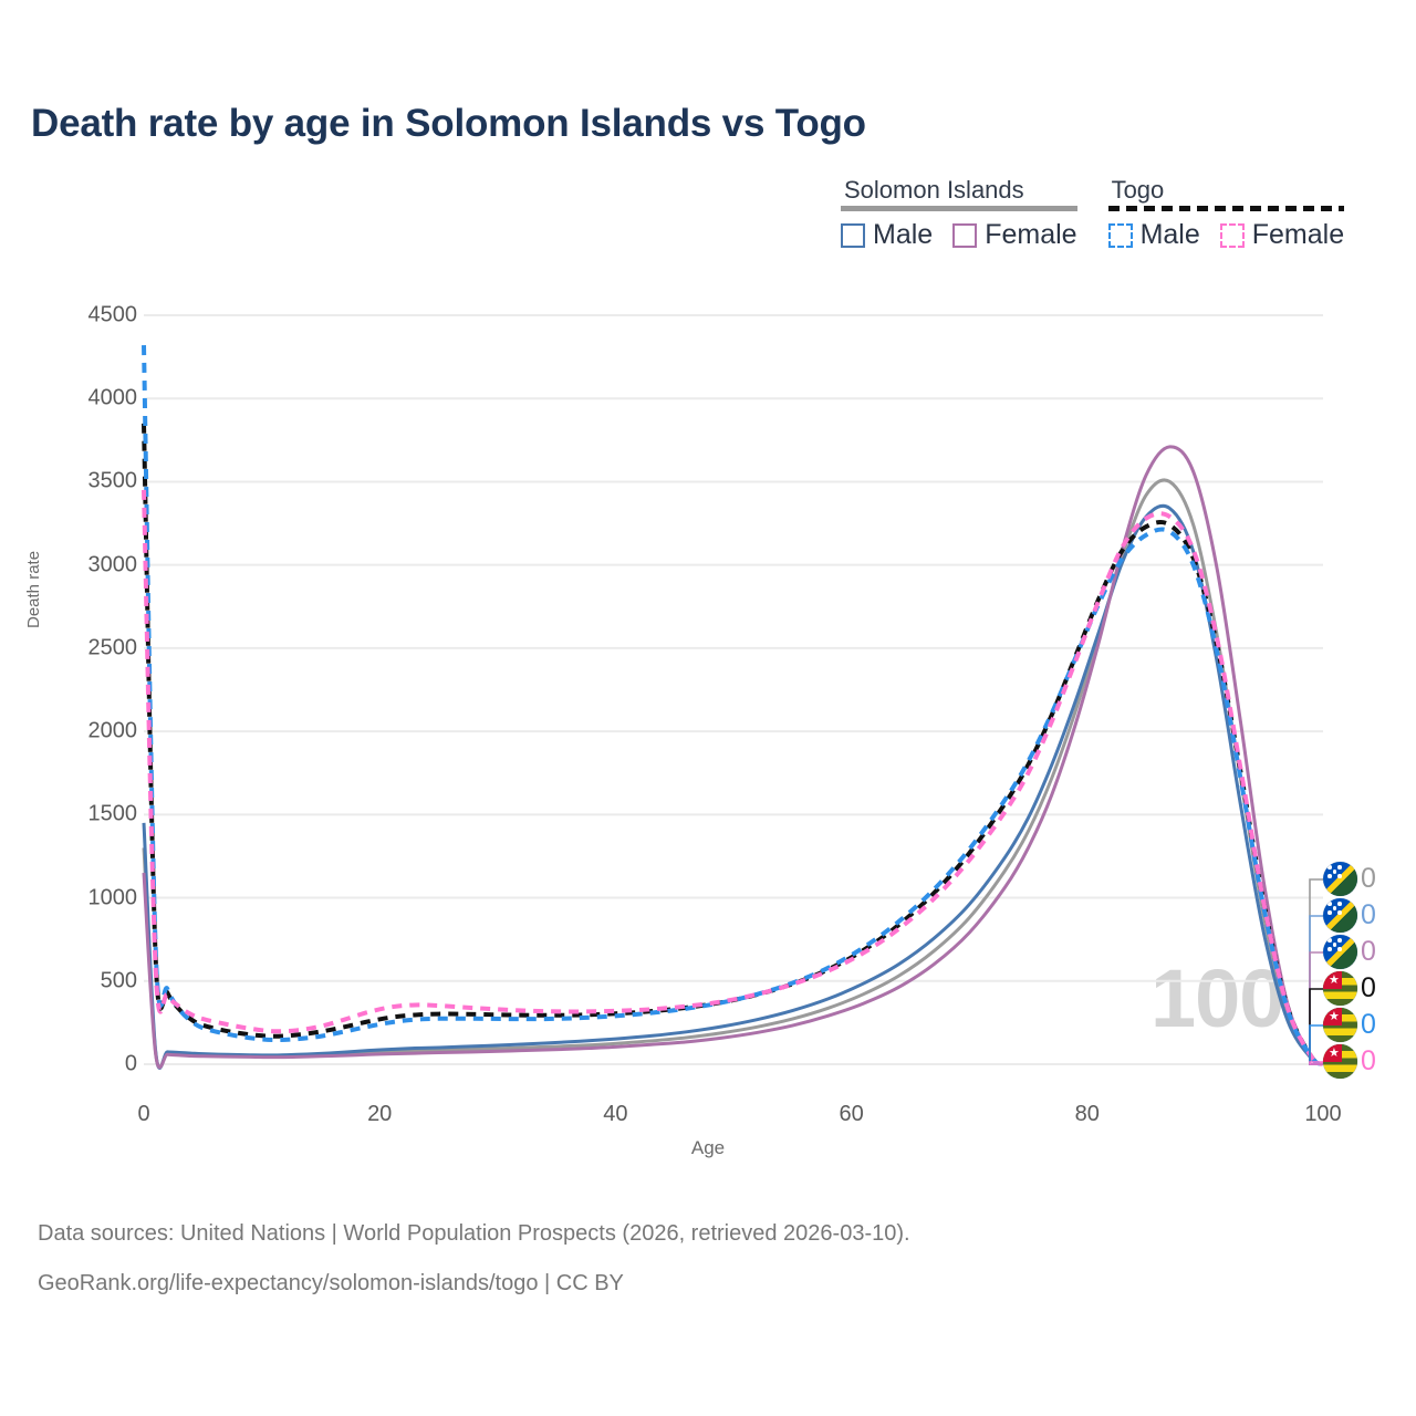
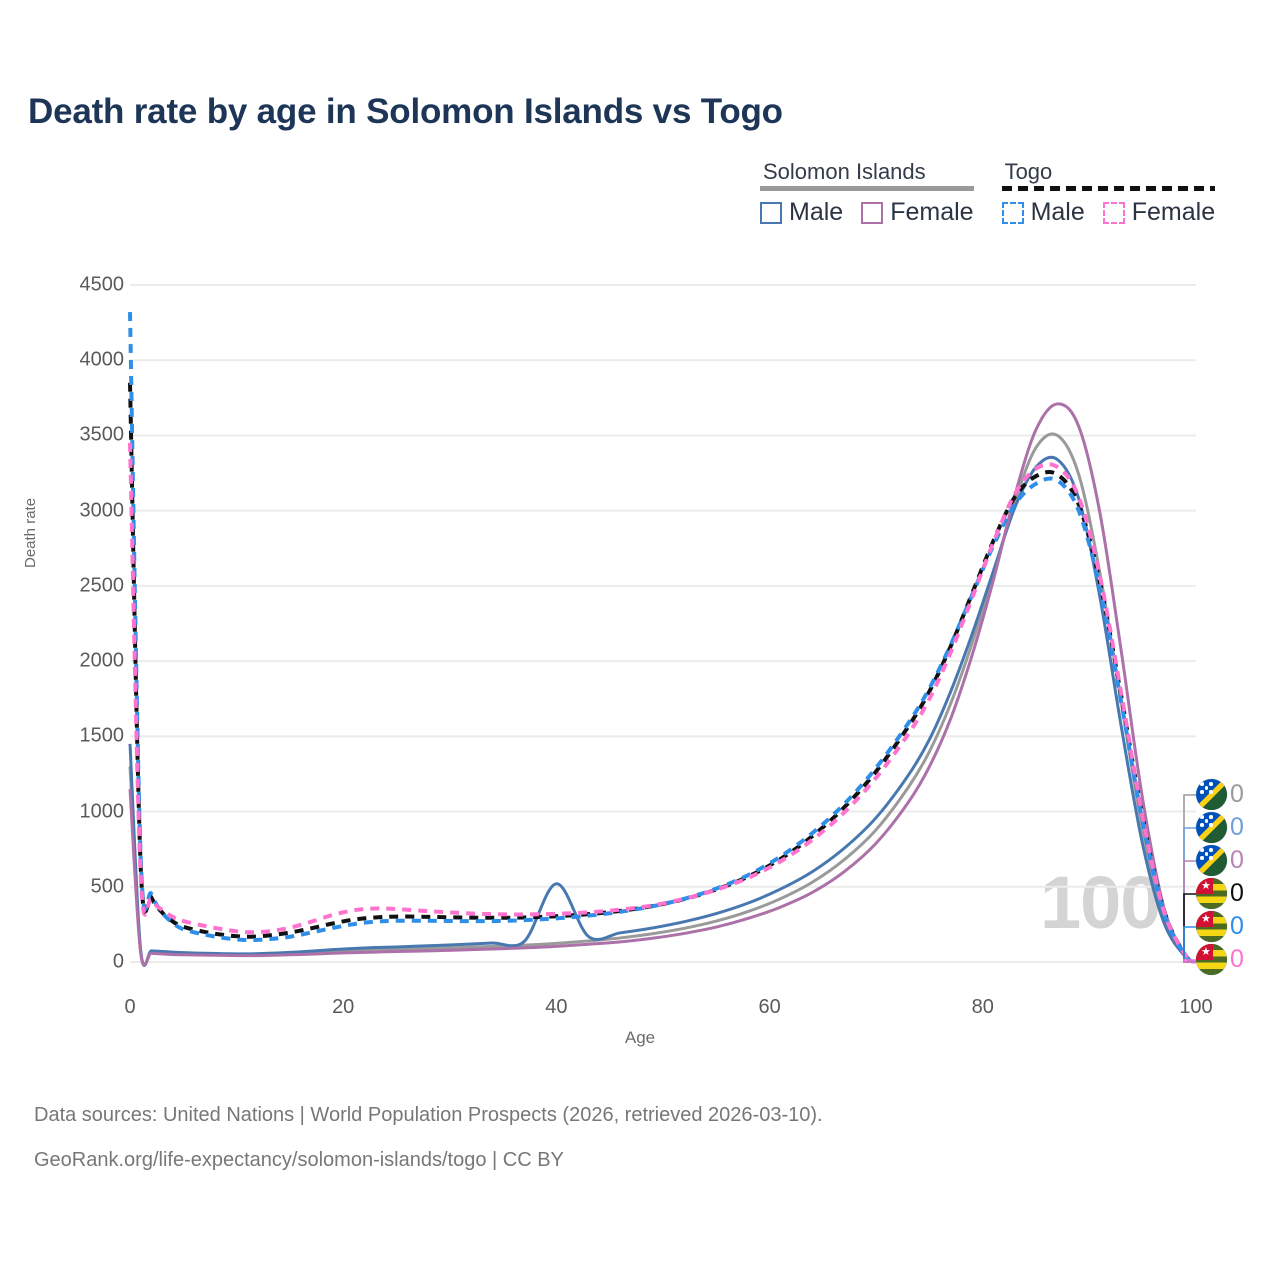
Solomon Islands Male/40: 150 -> 520
